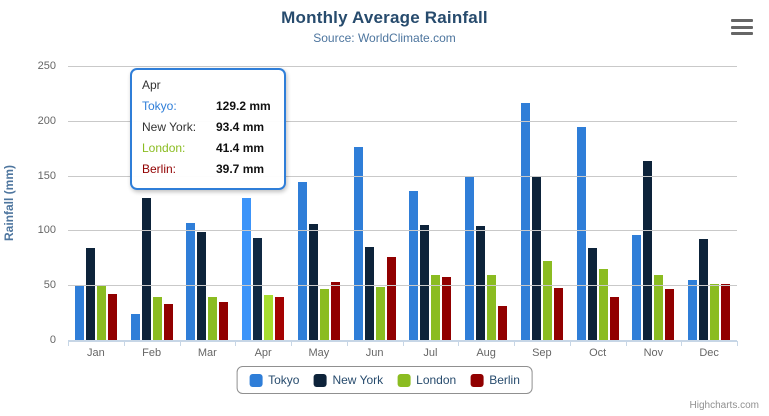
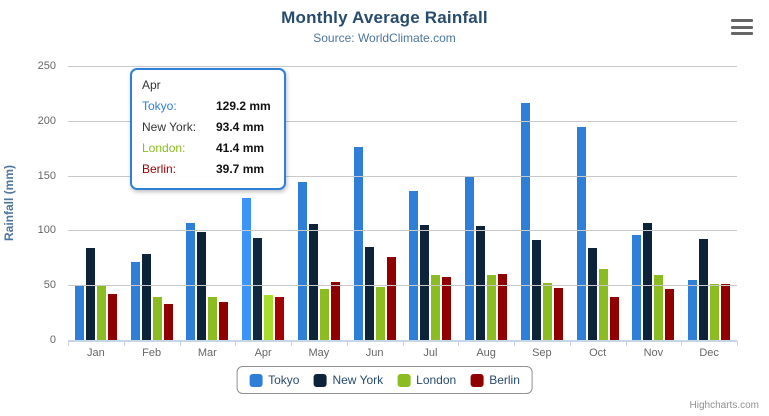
Tokyo/Feb: 24 -> 72
New York/Feb: 130 -> 79
Berlin/Aug: 31 -> 60
New York/Sep: 150 -> 91
London/Sep: 72 -> 52
New York/Nov: 163 -> 107
